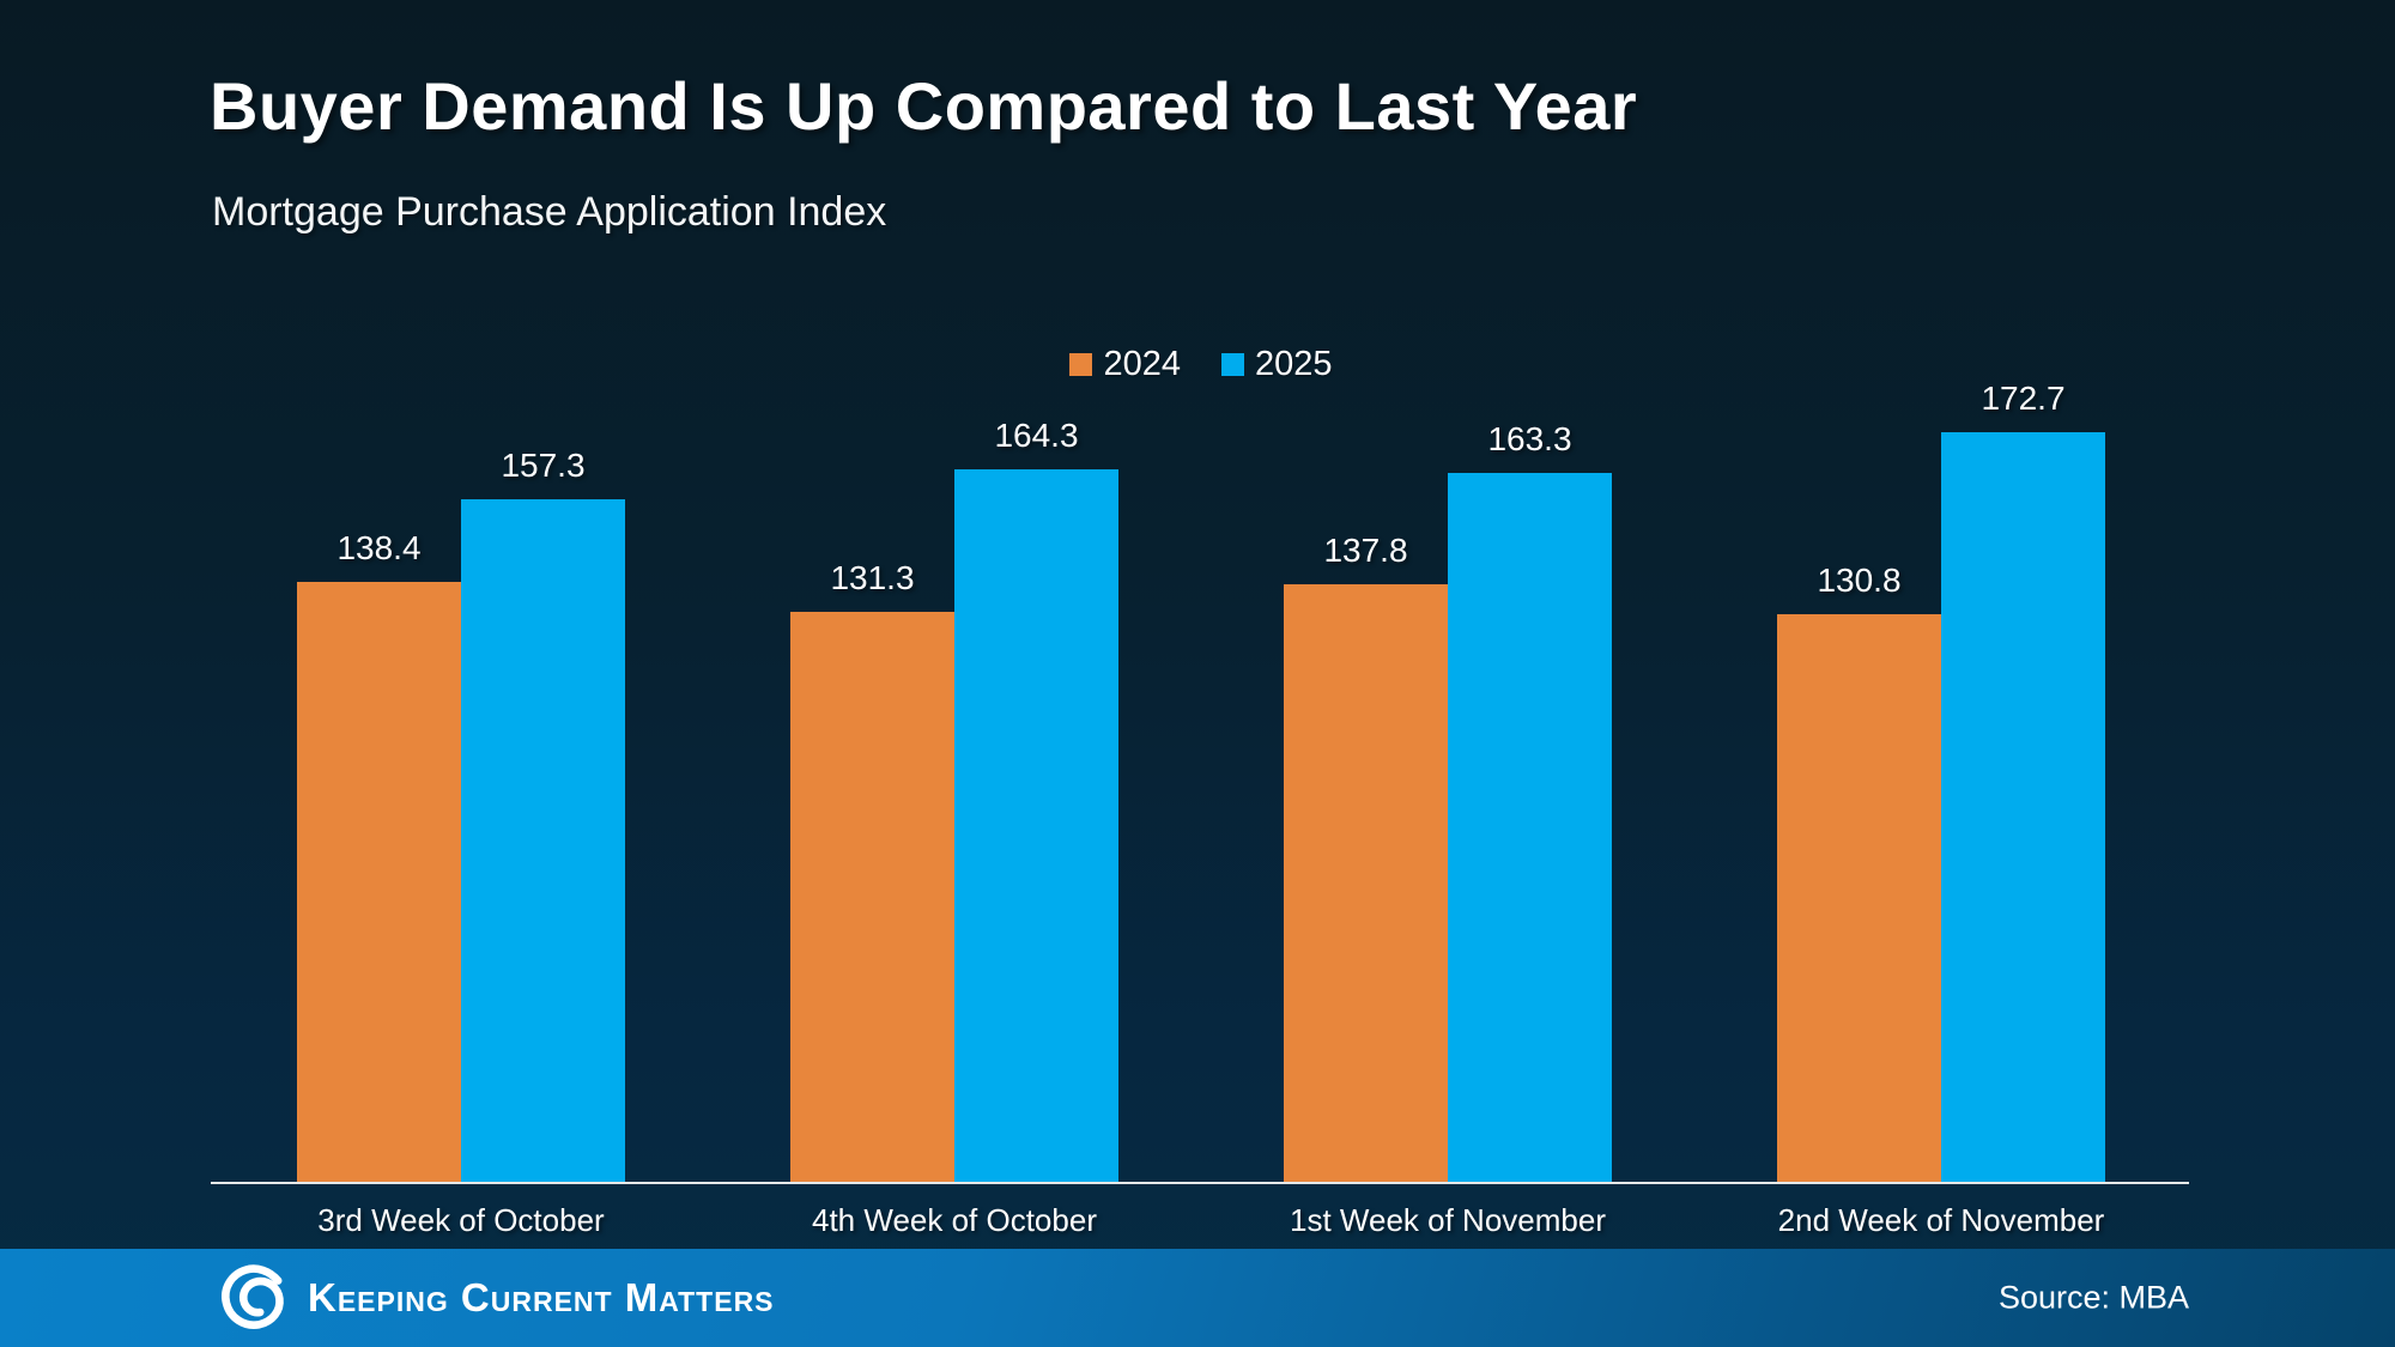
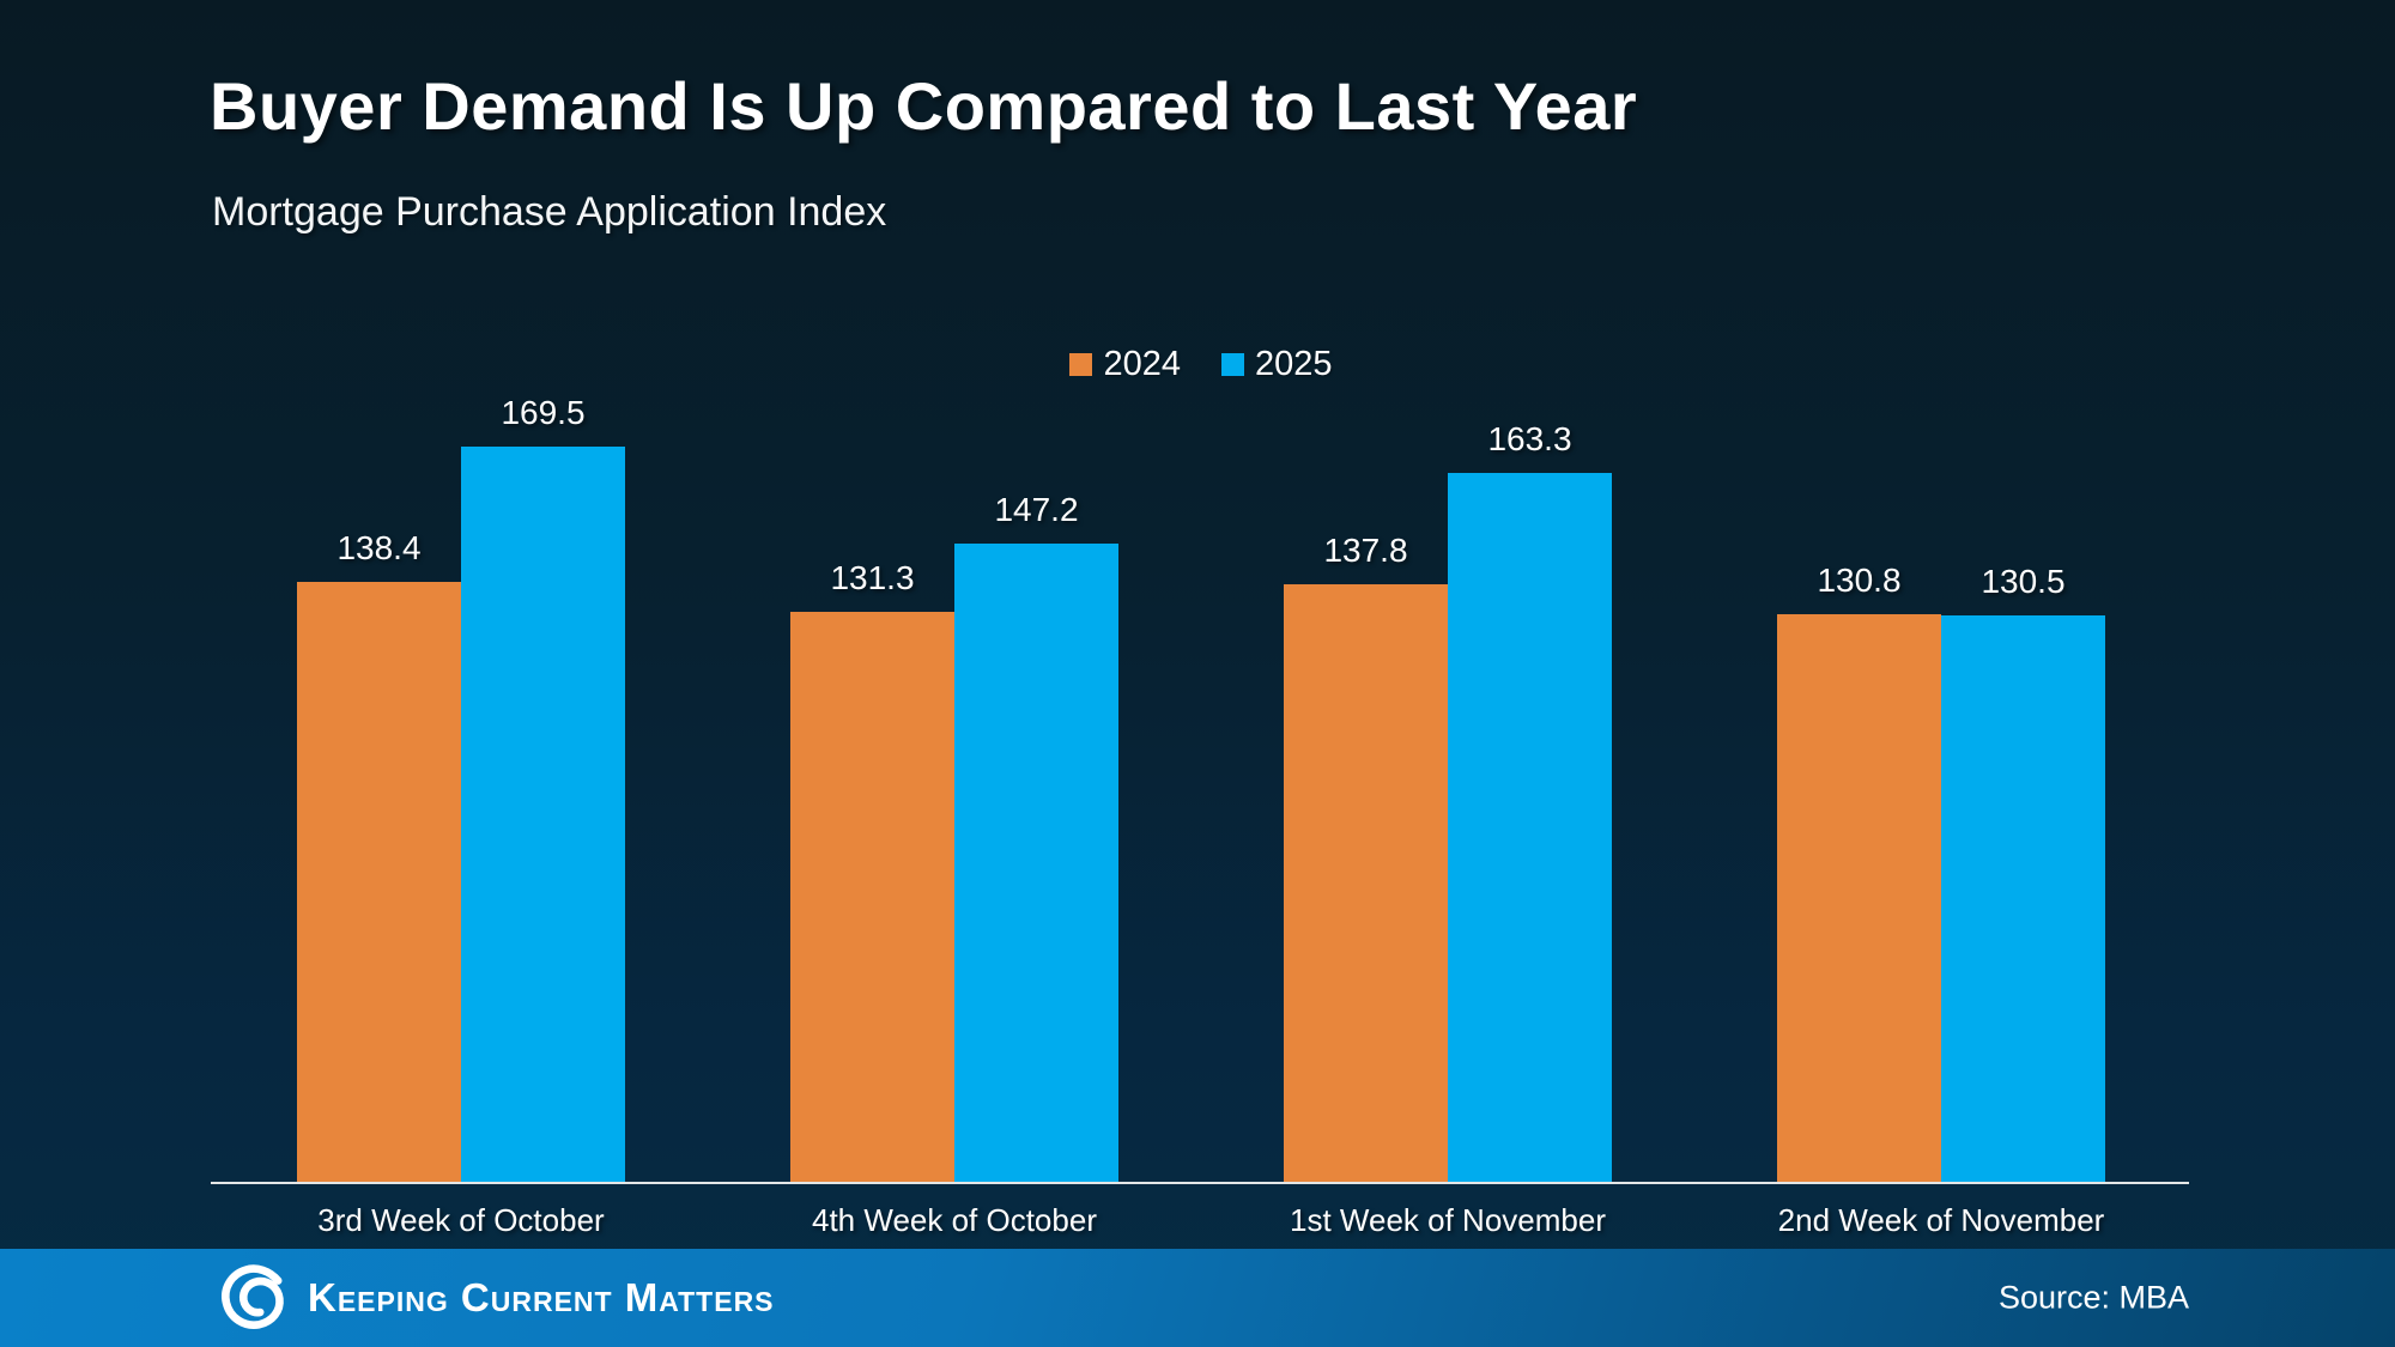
2025/3rd Week of October: 157.3 -> 169.5
2025/4th Week of October: 164.3 -> 147.2
2025/2nd Week of November: 172.7 -> 130.5
